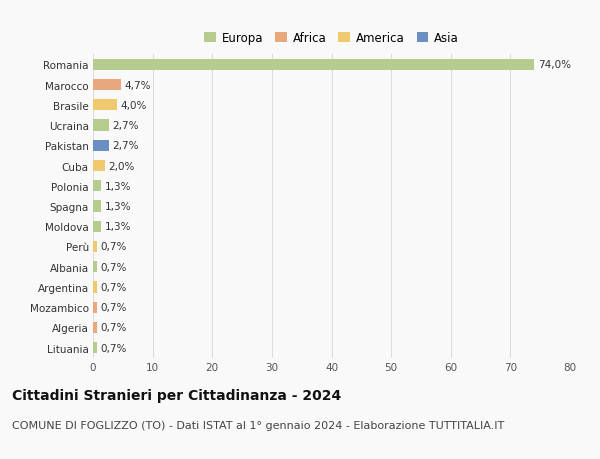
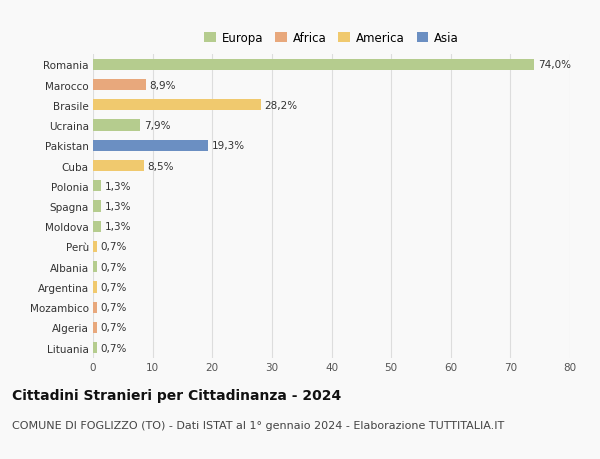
Marocco: 4,7% -> 8,9%
Brasile: 4,0% -> 28,2%
Ucraina: 2,7% -> 7,9%
Pakistan: 2,7% -> 19,3%
Cuba: 2,0% -> 8,5%
